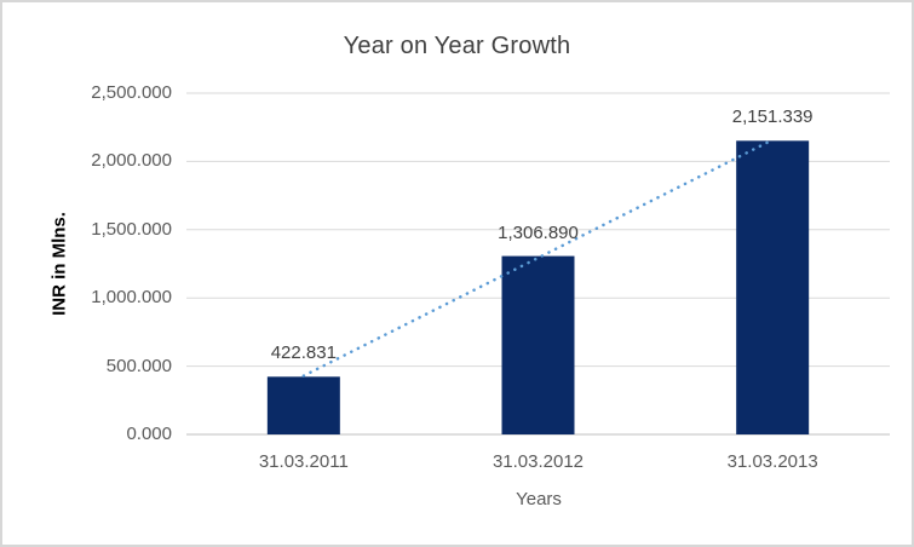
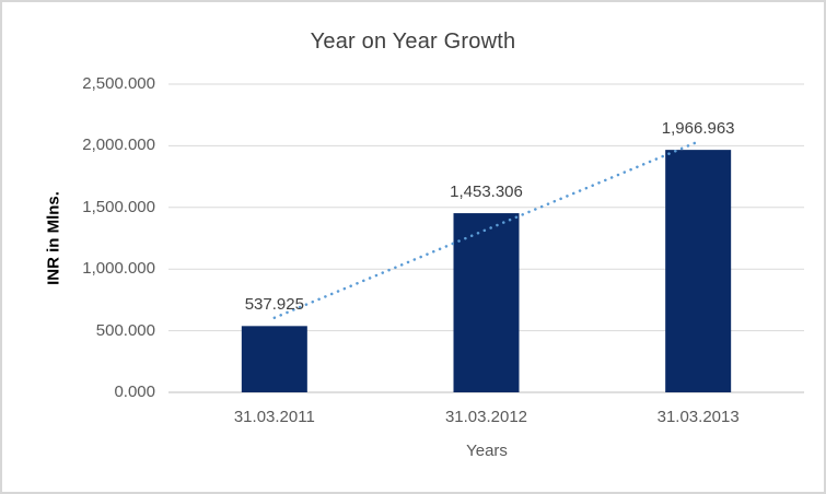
31.03.2011: 422.831 -> 537.925
31.03.2012: 1,306.890 -> 1,453.306
31.03.2013: 2,151.339 -> 1,966.963
